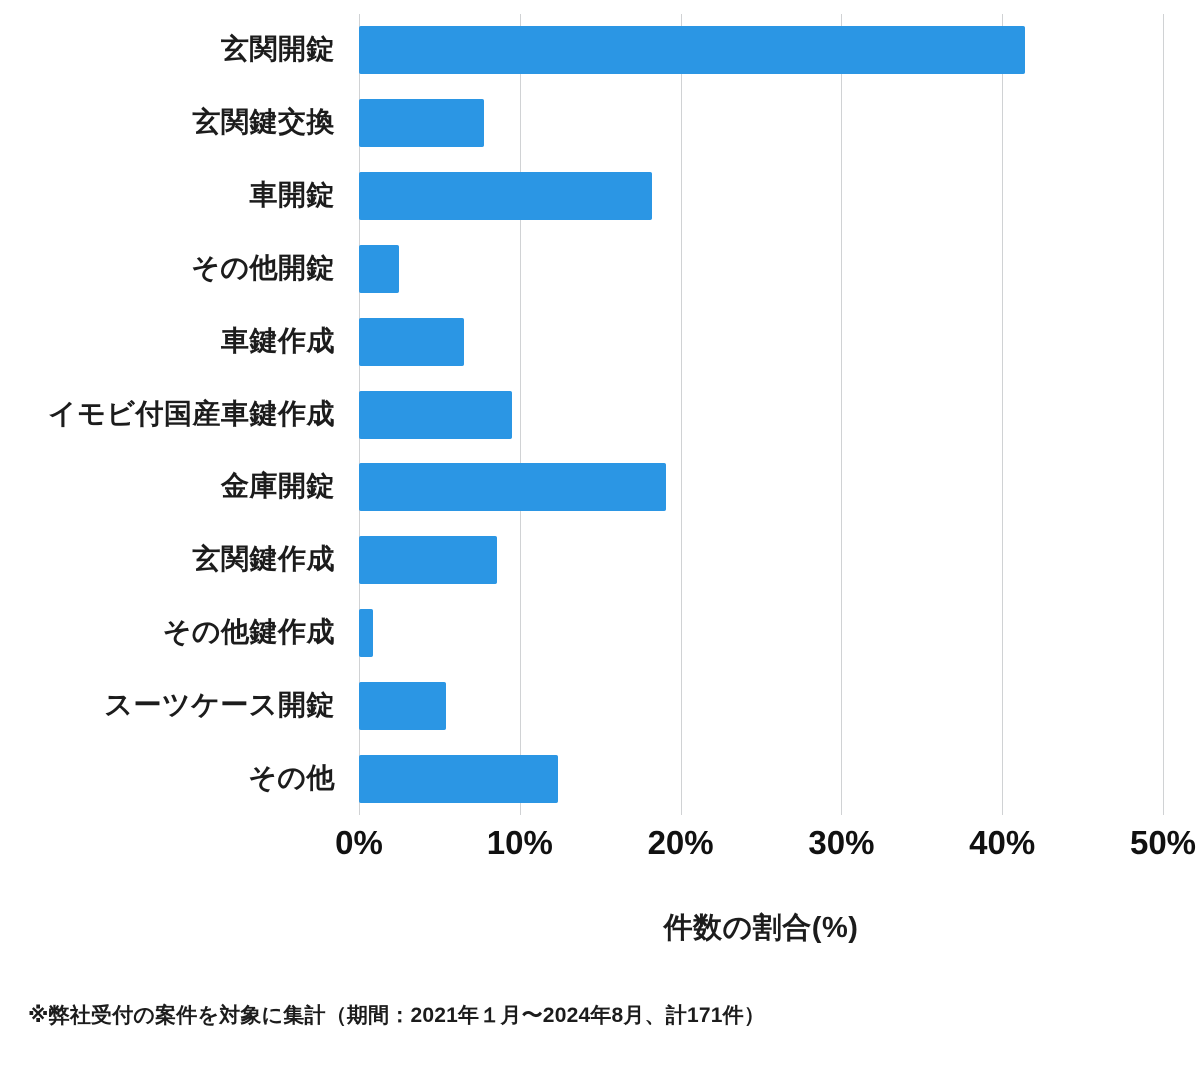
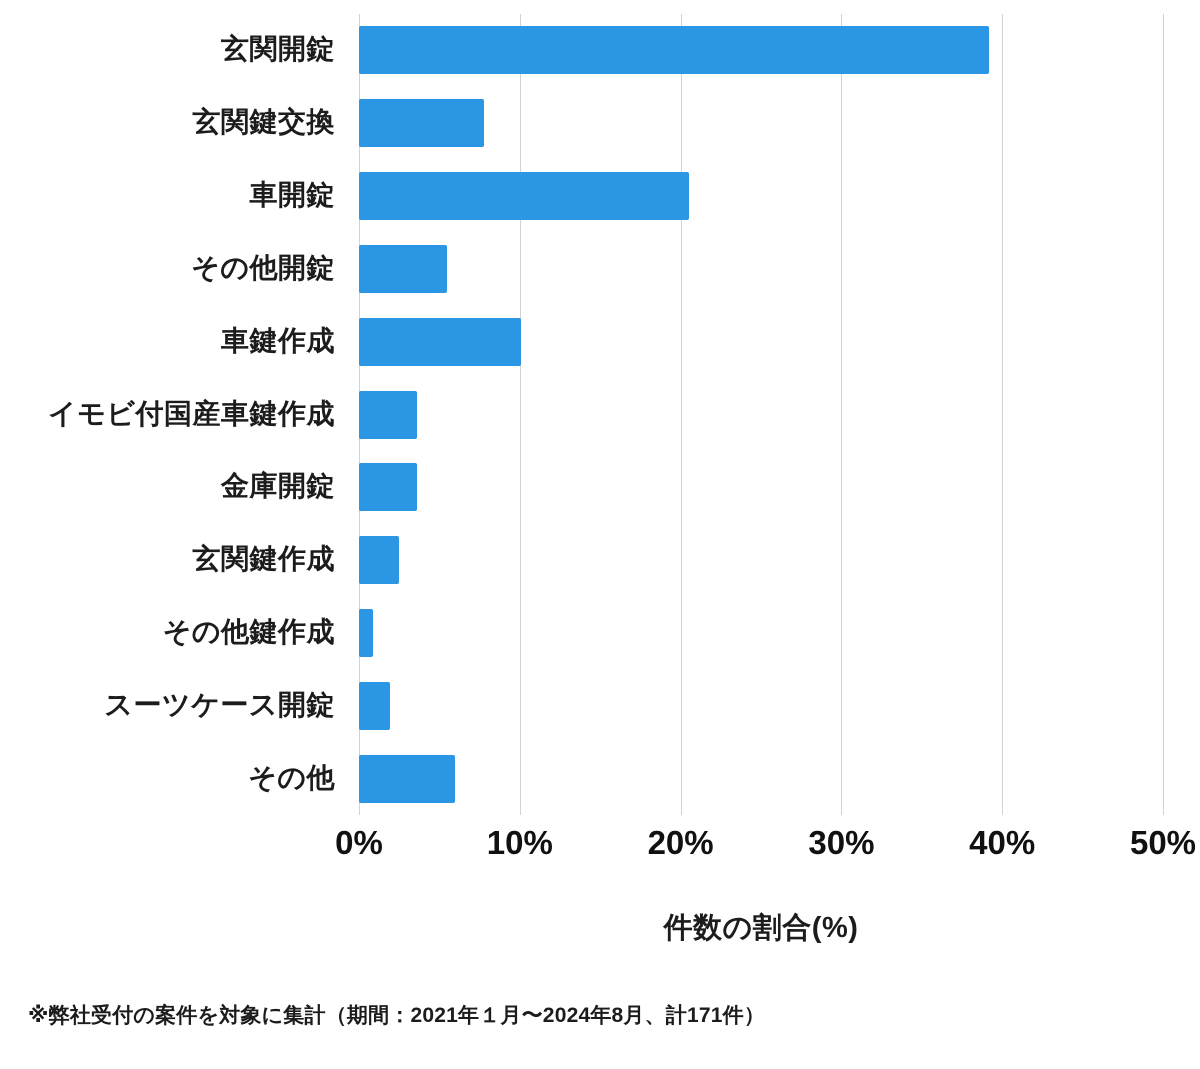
玄関開錠: 41.4% -> 39.2%
車開錠: 18.2% -> 20.5%
その他開錠: 2.5% -> 5.5%
車鍵作成: 6.5% -> 10.1%
イモビ付国産車鍵作成: 9.5% -> 3.6%
金庫開錠: 19.1% -> 3.6%
玄関鍵作成: 8.6% -> 2.5%
スーツケース開錠: 5.4% -> 1.9%
その他: 12.4% -> 6.0%
